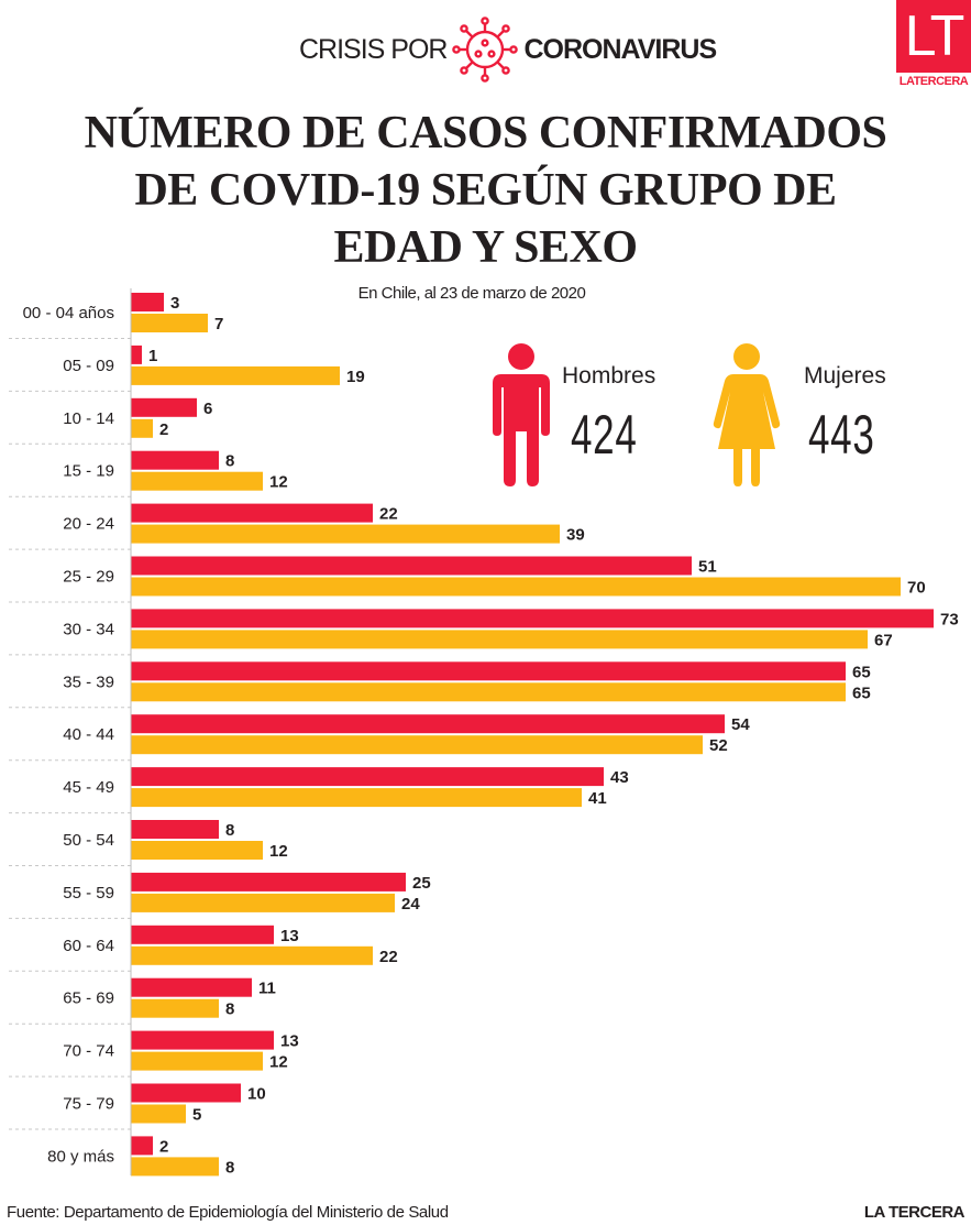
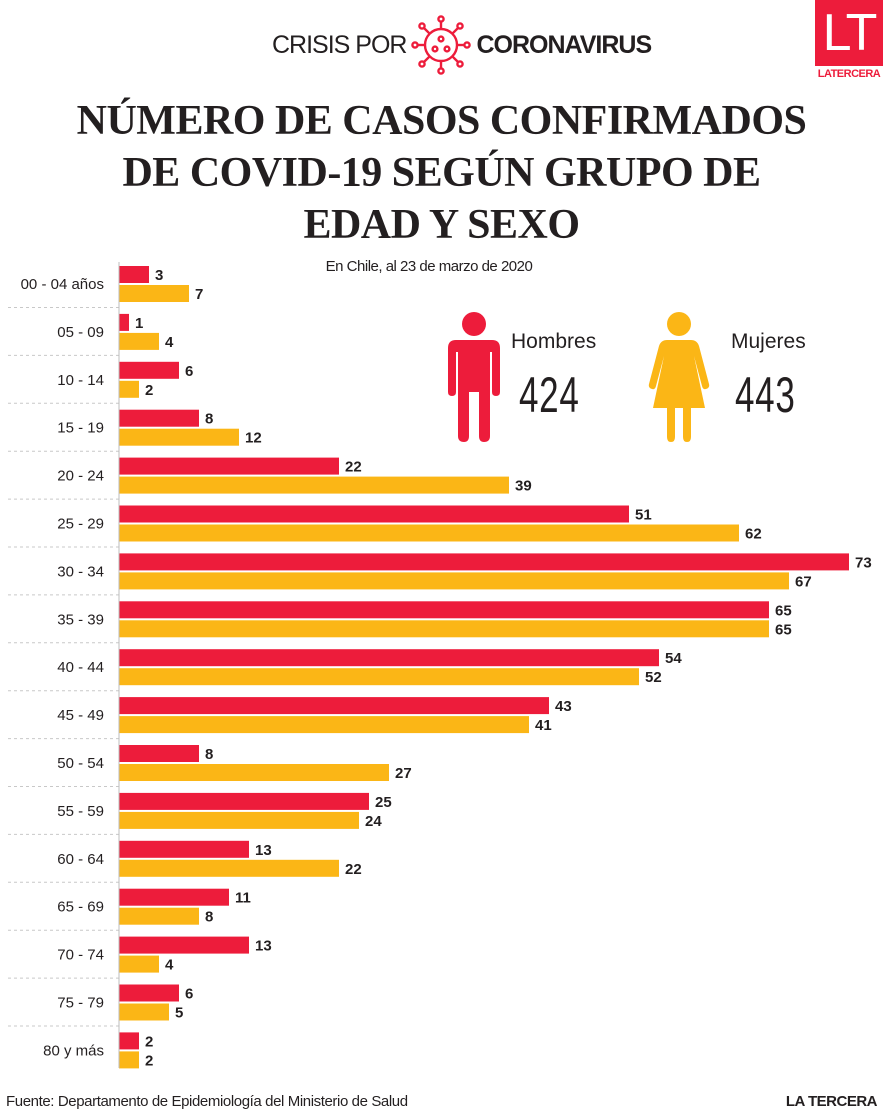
Mujeres/05 - 09: 19 -> 4
Mujeres/25 - 29: 70 -> 62
Mujeres/50 - 54: 12 -> 27
Mujeres/70 - 74: 12 -> 4
Hombres/75 - 79: 10 -> 6
Mujeres/80 y más: 8 -> 2
